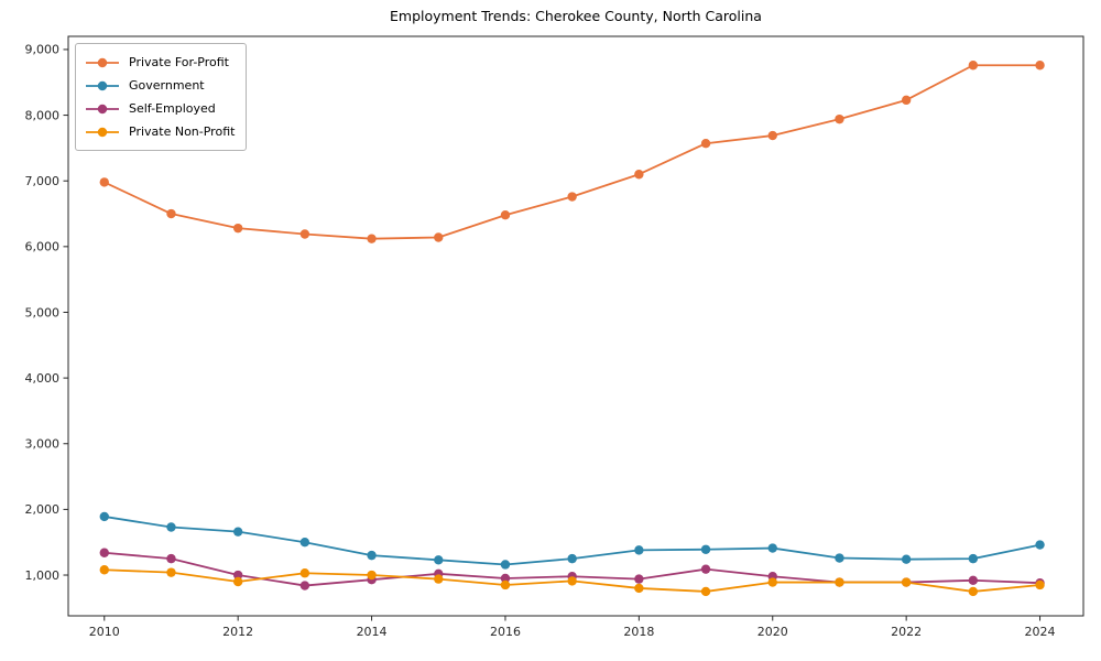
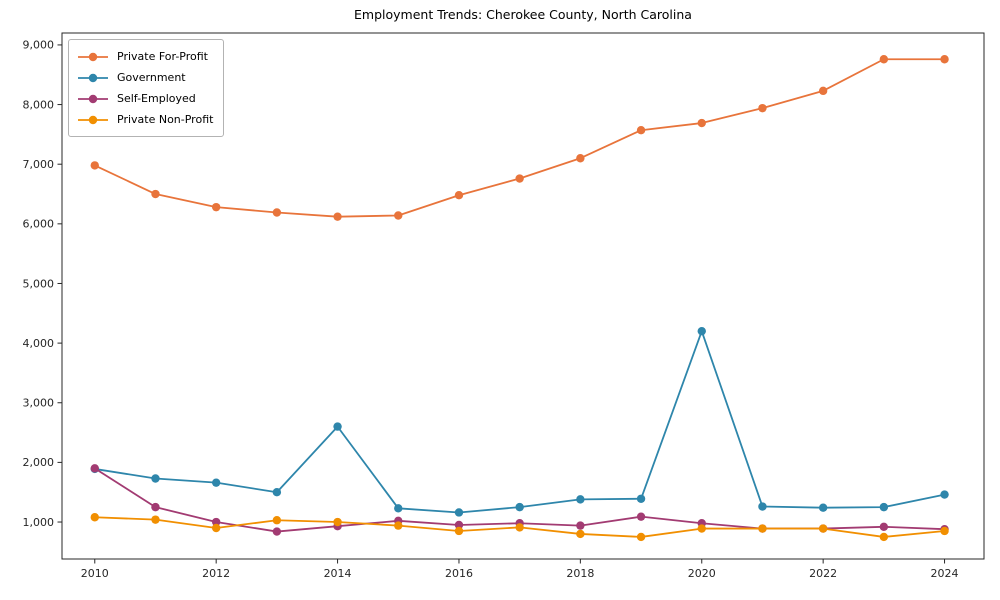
Self-Employed/2010: 1300 -> 1900
Government/2014: 1300 -> 2600
Government/2020: 1400 -> 4200
